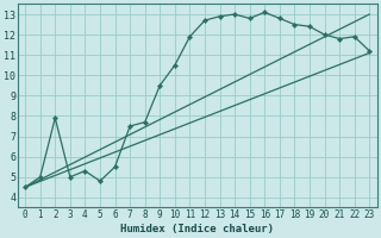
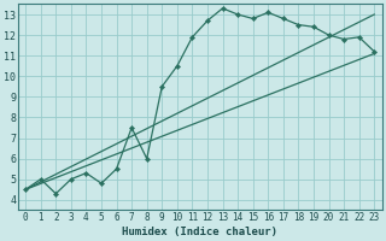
2: 7.9 -> 4.3
8: 7.7 -> 6.0
13: 12.9 -> 13.3
